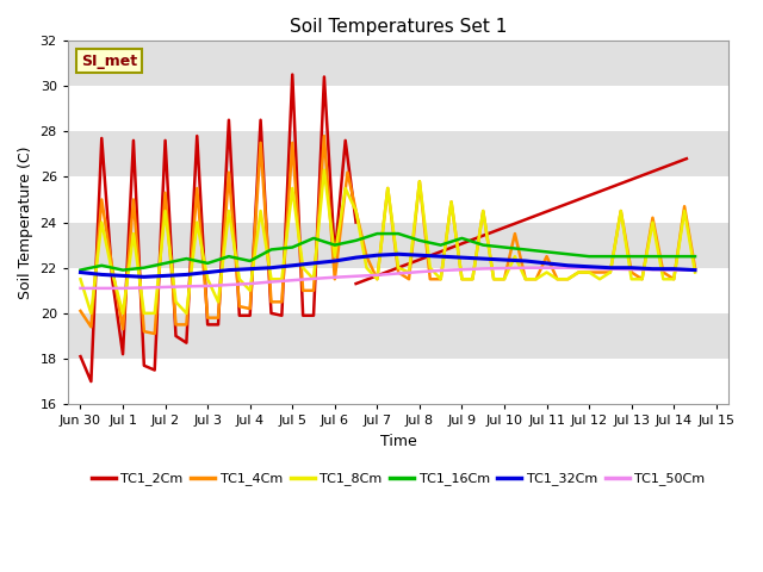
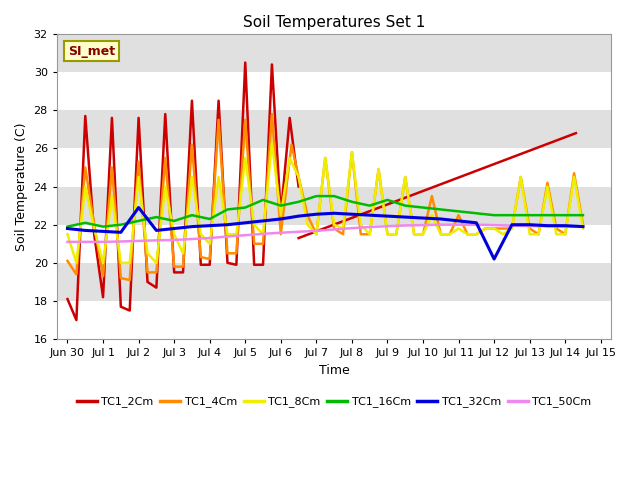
TC1_32Cm/Jul 2: 21.6 -> 22.9
TC1_32Cm/Jul 12: 22.1 -> 20.2
